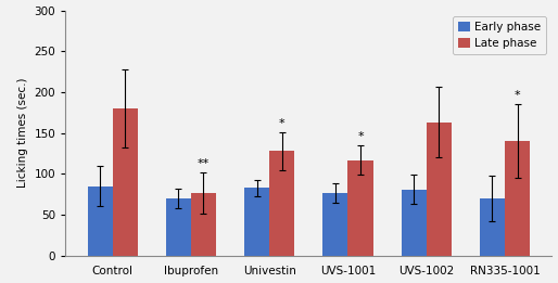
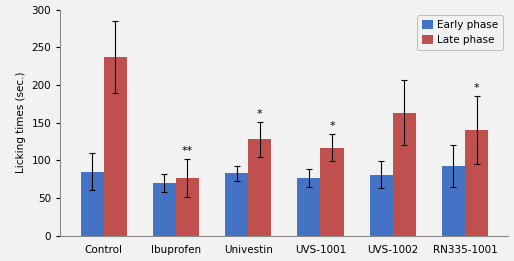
Late phase/Control: 180 -> 237
Early phase/RN335-1001: 70 -> 93
